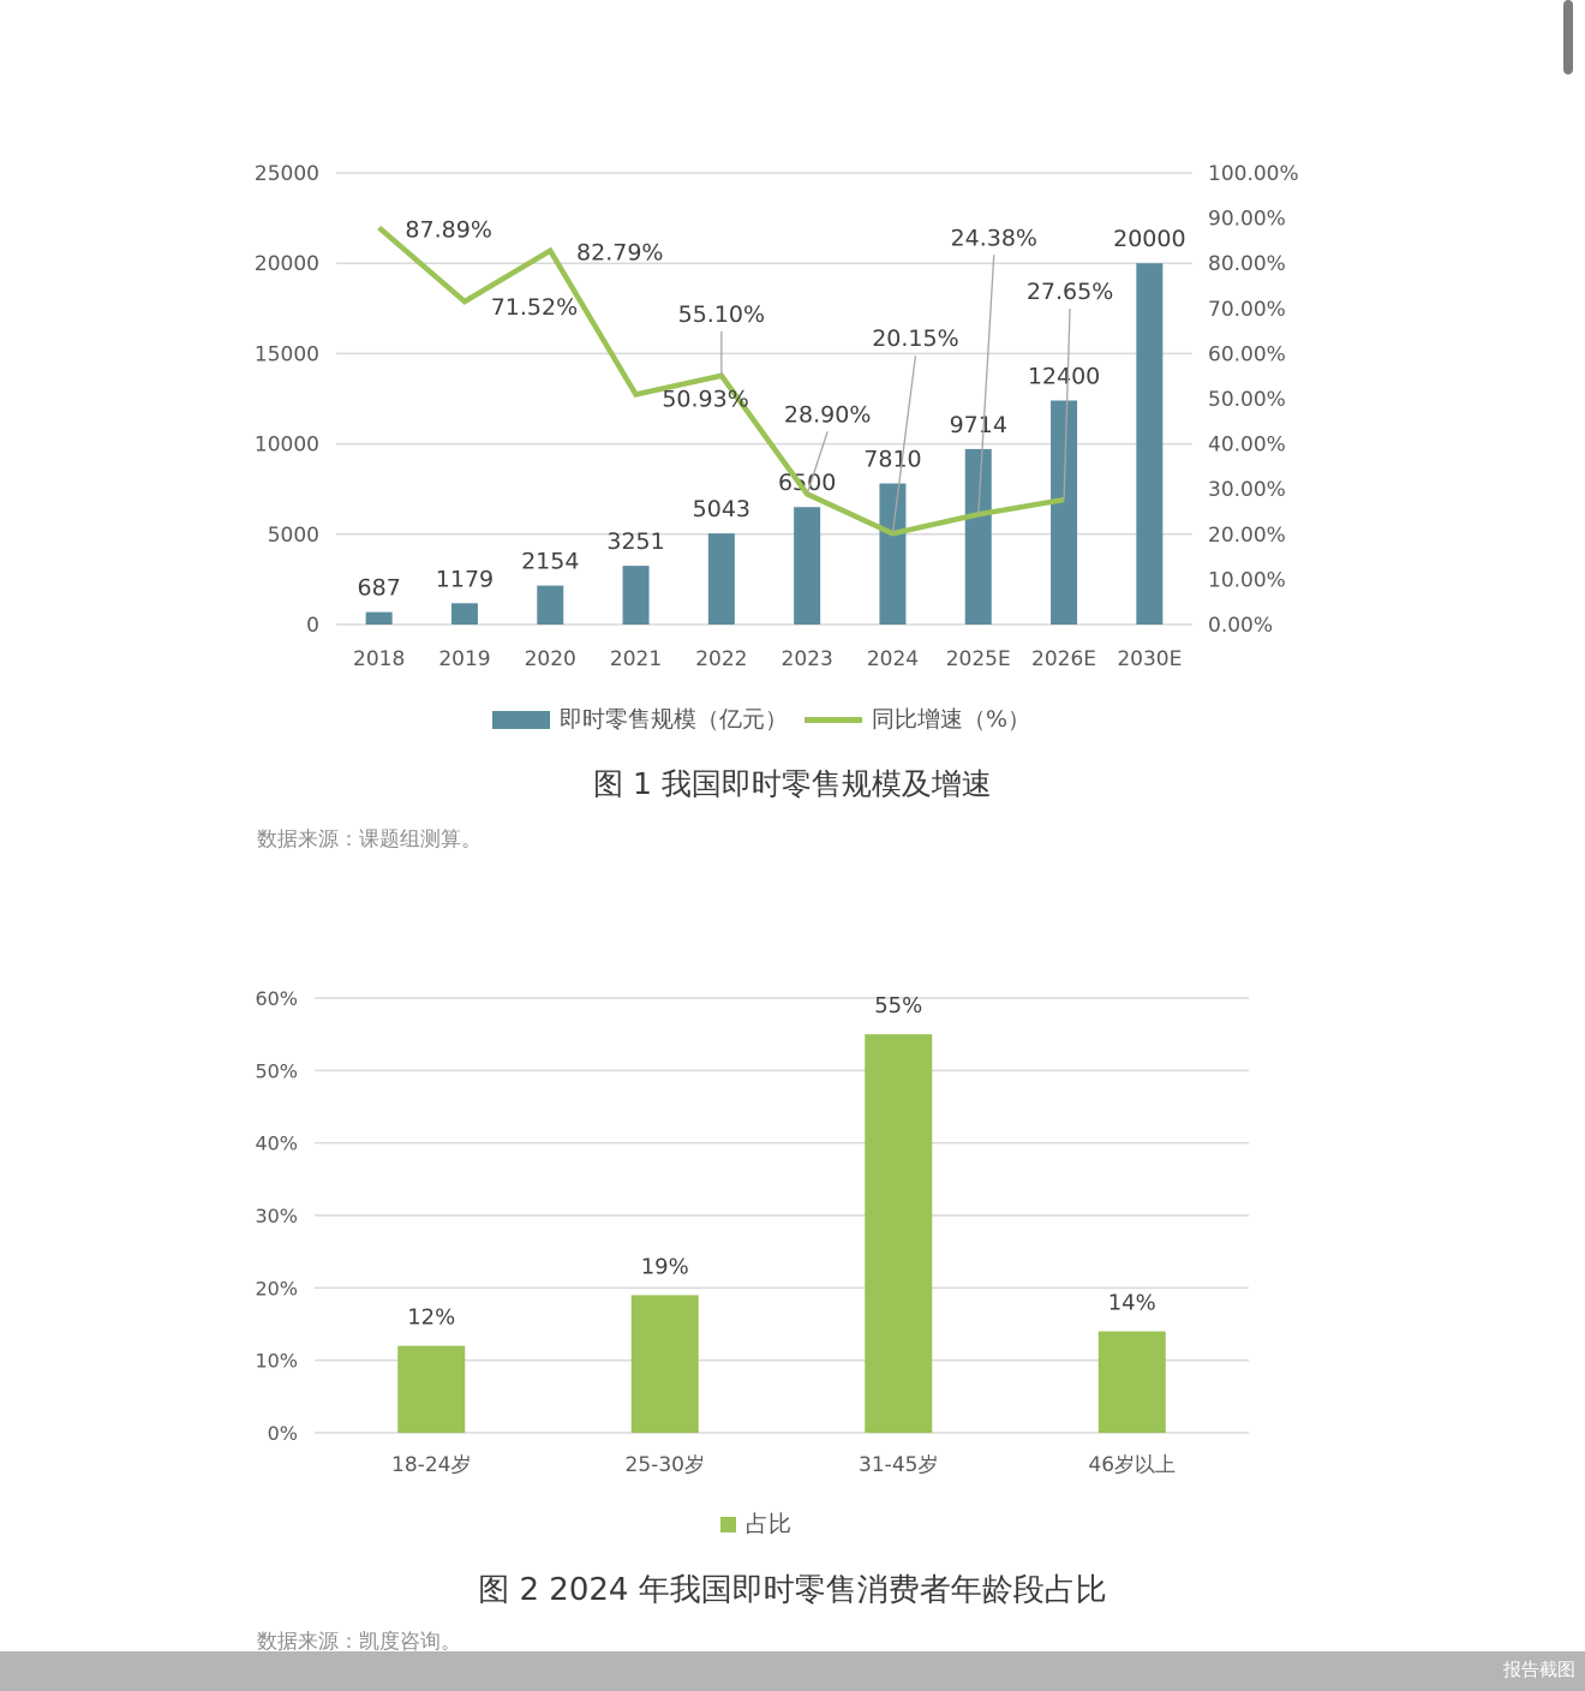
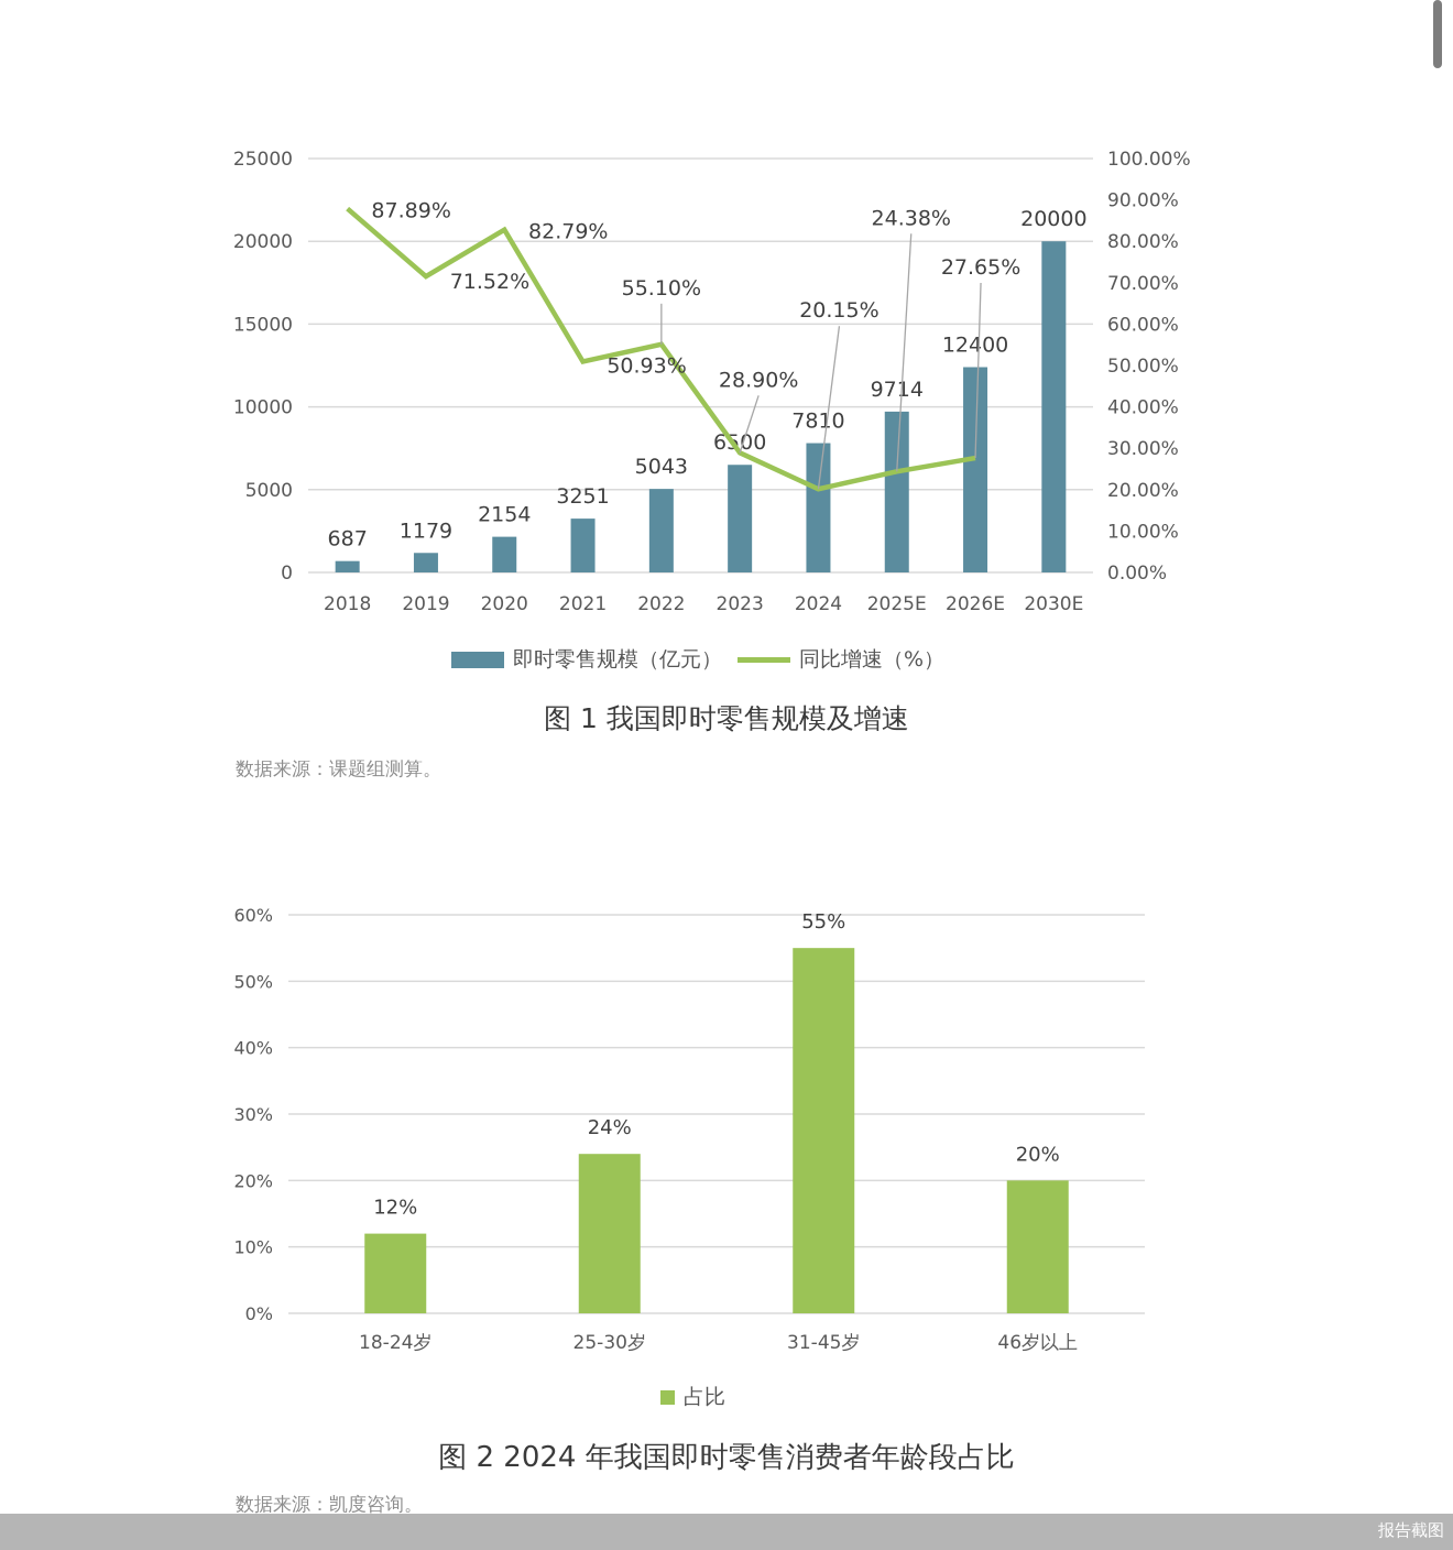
图 2 2024 年我国即时零售消费者年龄段占比/25-30岁: 19% -> 24%
图 2 2024 年我国即时零售消费者年龄段占比/46岁以上: 14% -> 20%
